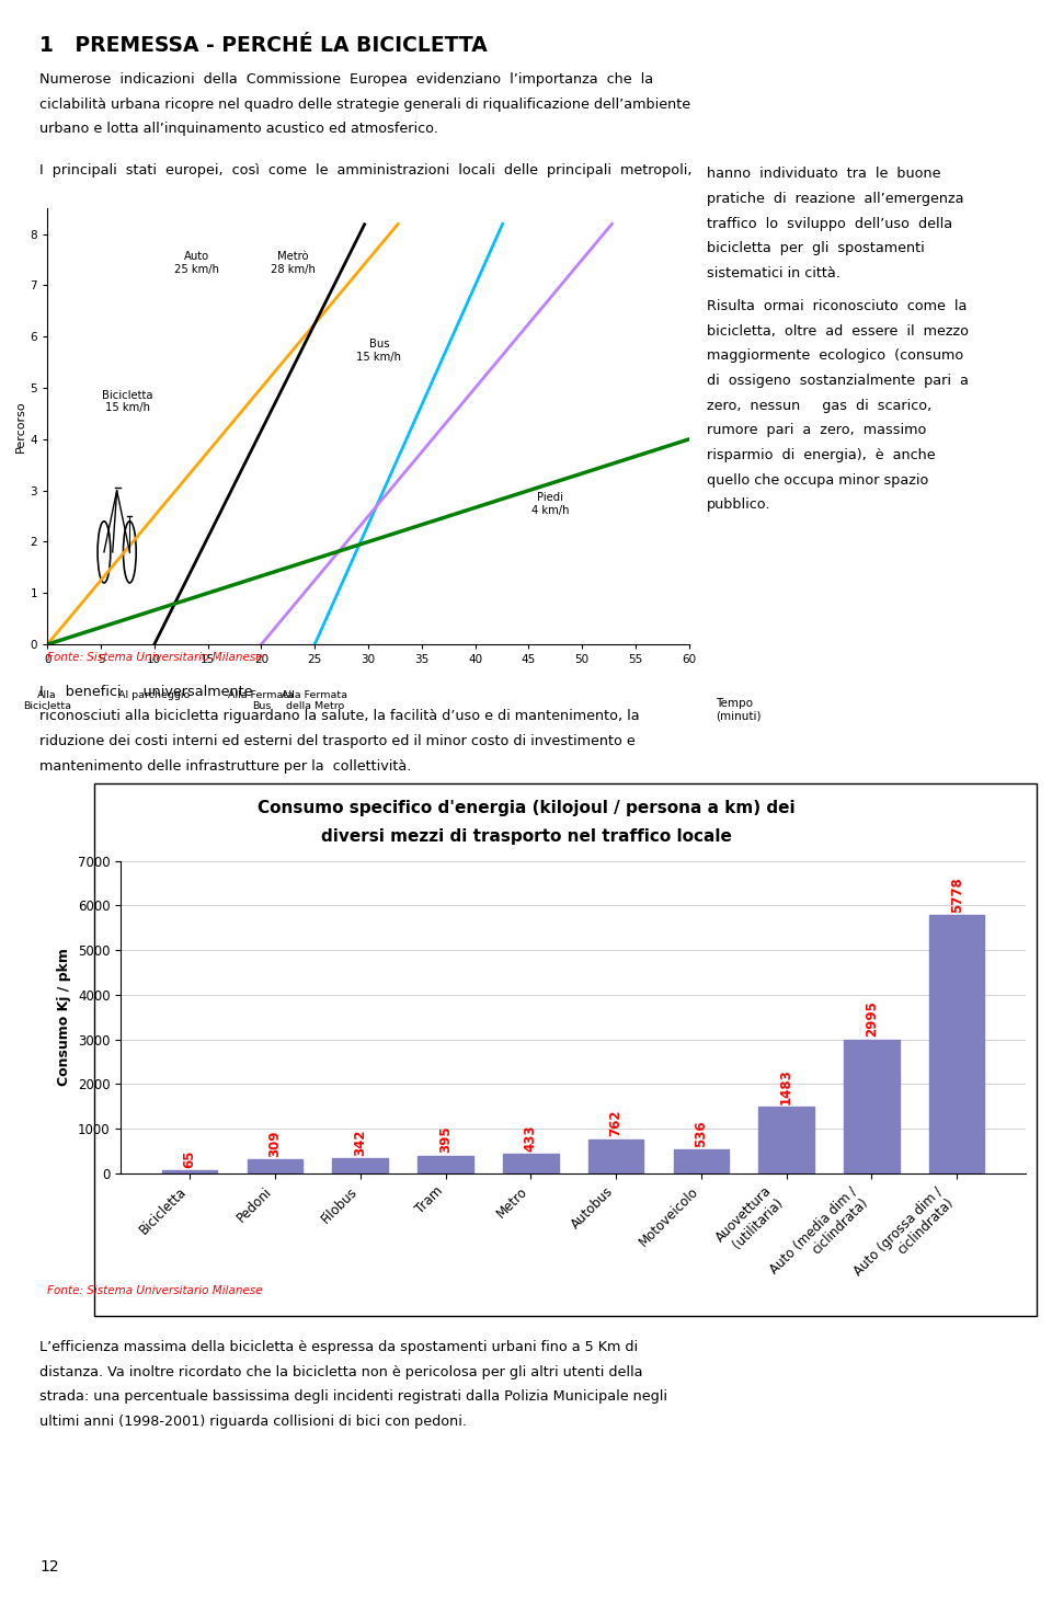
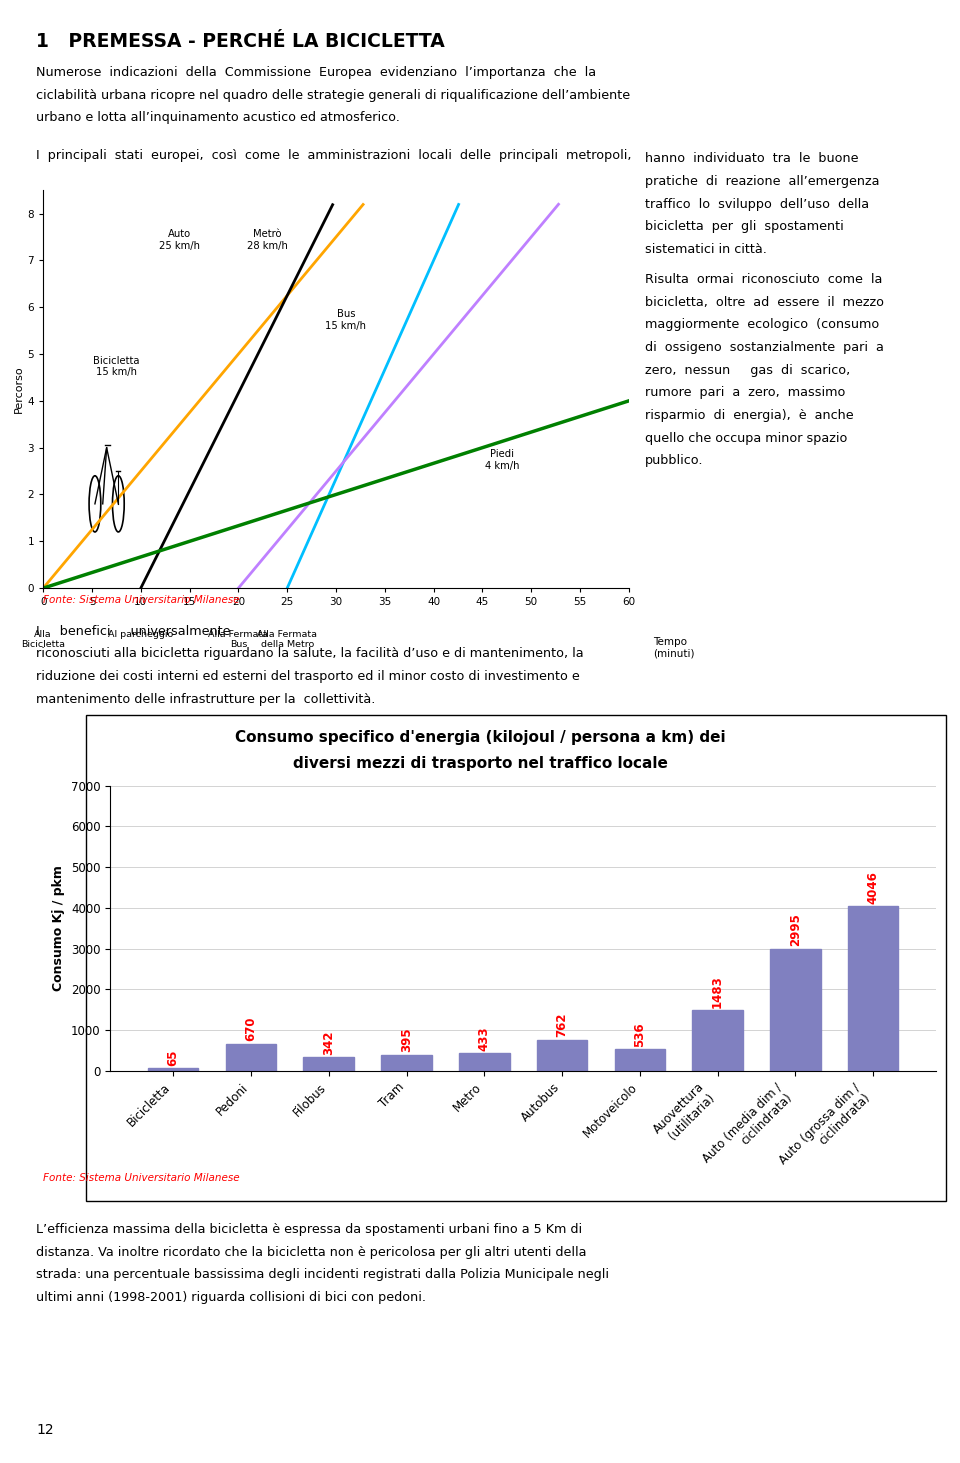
Pedoni: 309 -> 670
Auto (grossa dim / ciclindrata): 5778 -> 4046
